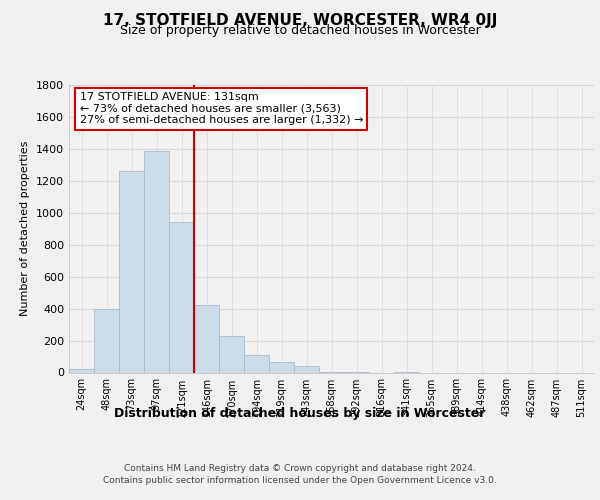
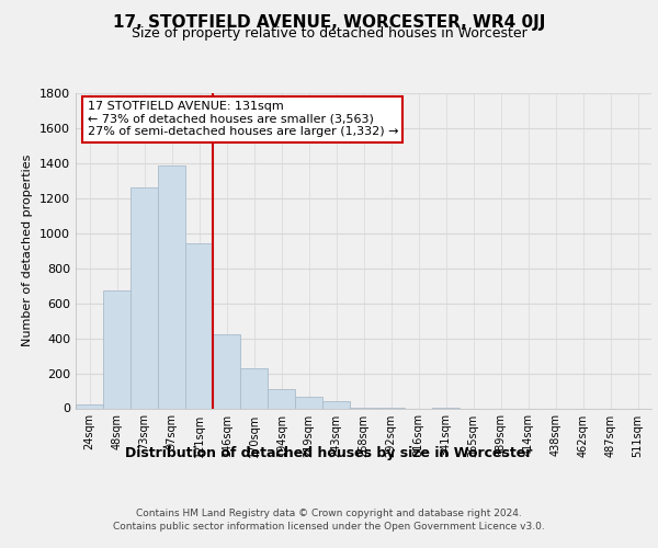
48sqm: 400 -> 670
